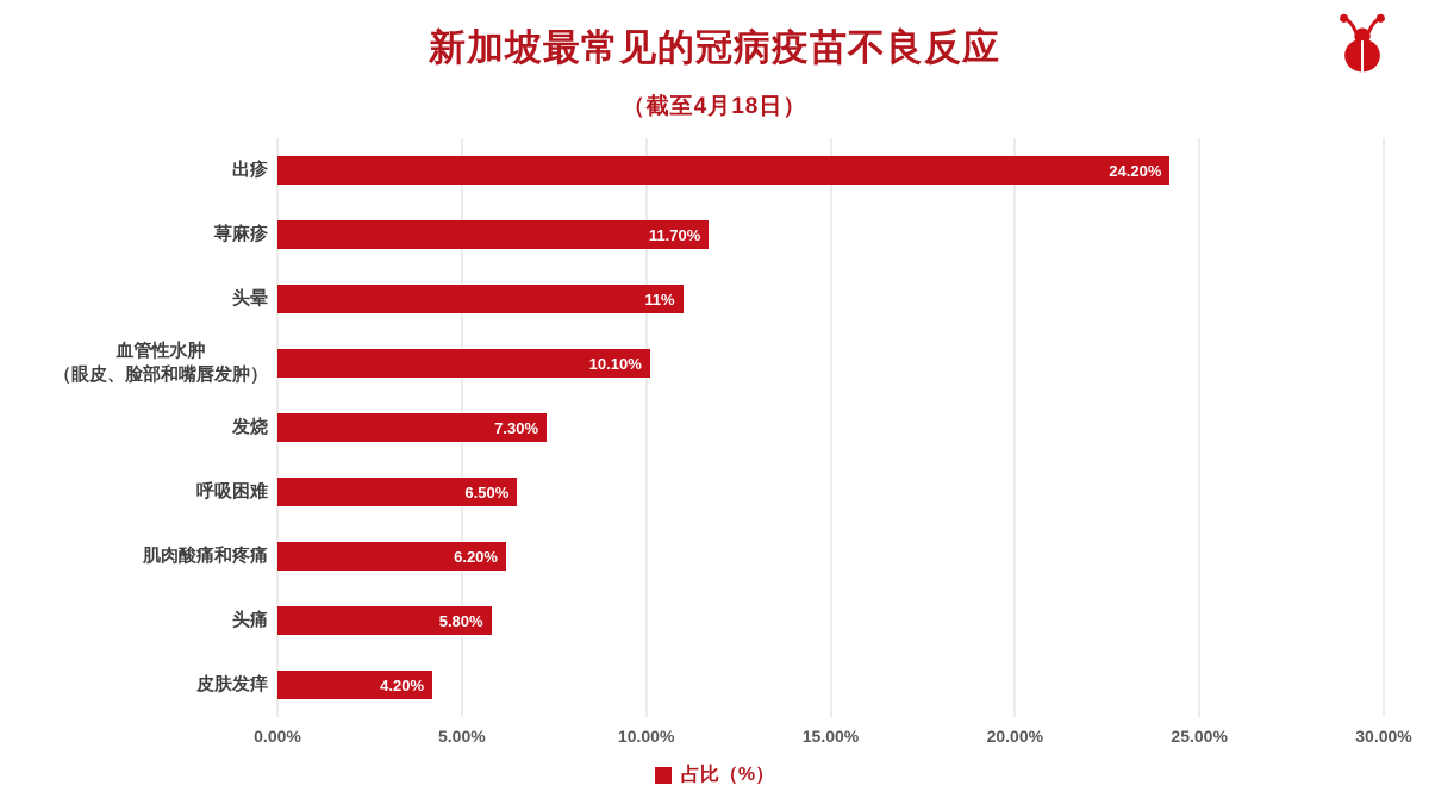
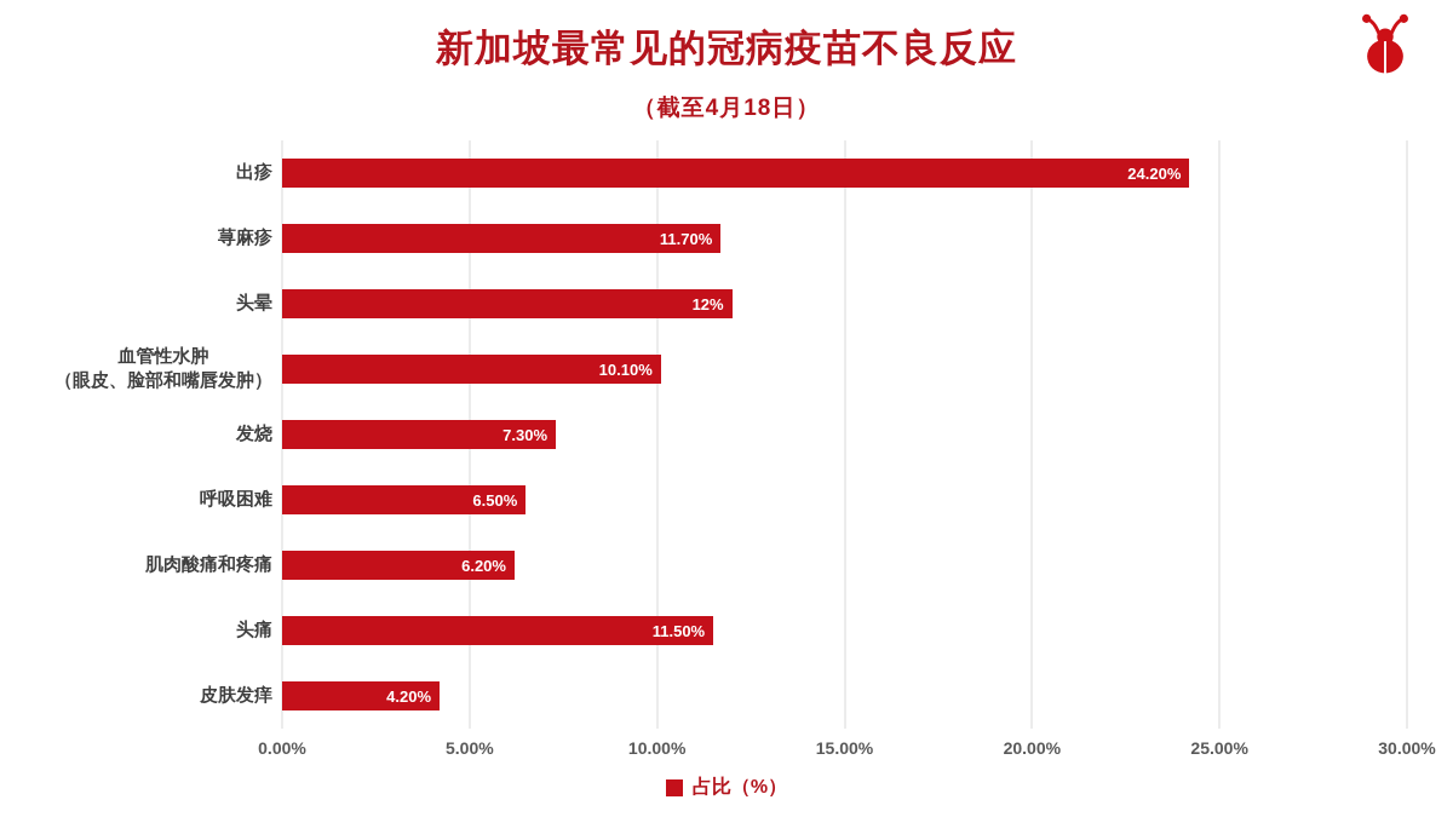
头晕: 11% -> 12%
头痛: 5.80% -> 11.50%
